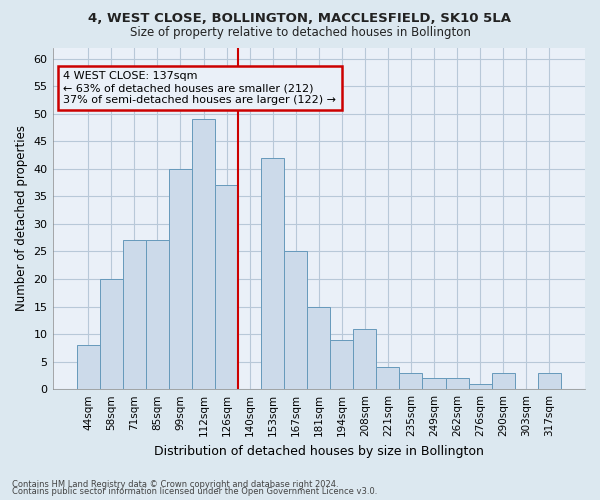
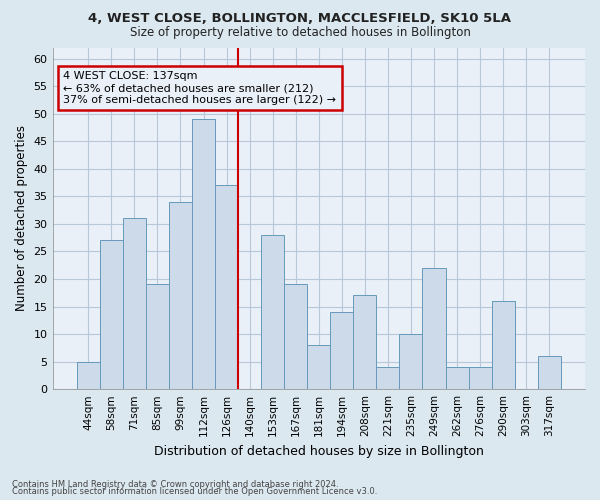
44sqm: 8 -> 5
58sqm: 20 -> 27
71sqm: 27 -> 31
85sqm: 27 -> 19
99sqm: 40 -> 34
153sqm: 42 -> 28
167sqm: 25 -> 19
181sqm: 15 -> 8
194sqm: 9 -> 14
208sqm: 11 -> 17
235sqm: 3 -> 10
249sqm: 2 -> 22
262sqm: 2 -> 4
276sqm: 1 -> 4
290sqm: 3 -> 16
317sqm: 3 -> 6
